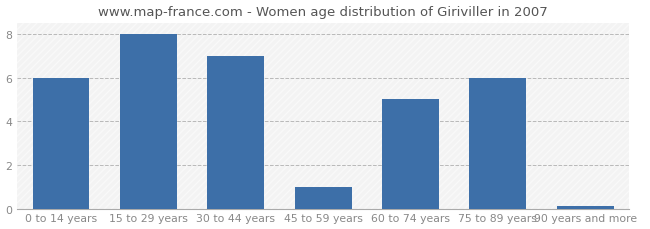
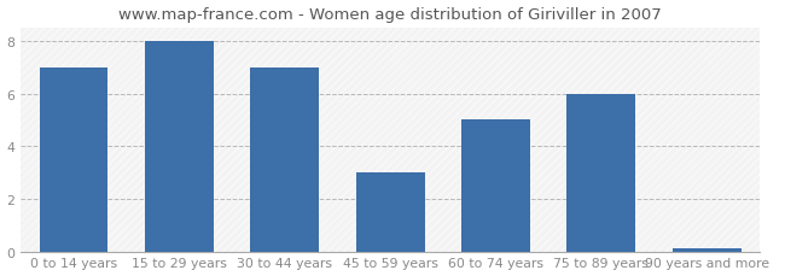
0 to 14 years: 6.0 -> 7.0
45 to 59 years: 1.0 -> 3.0
